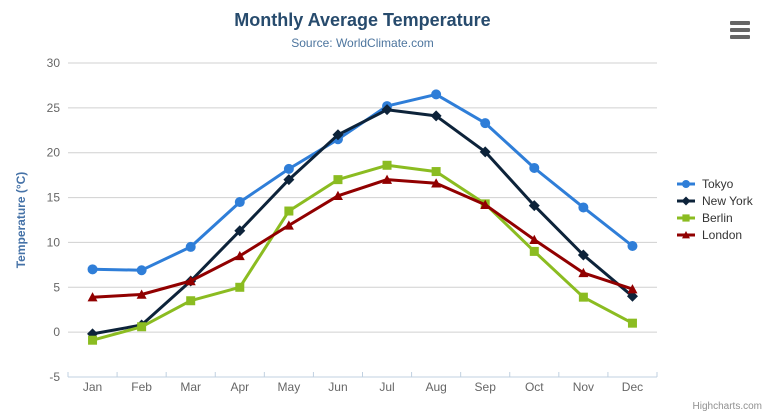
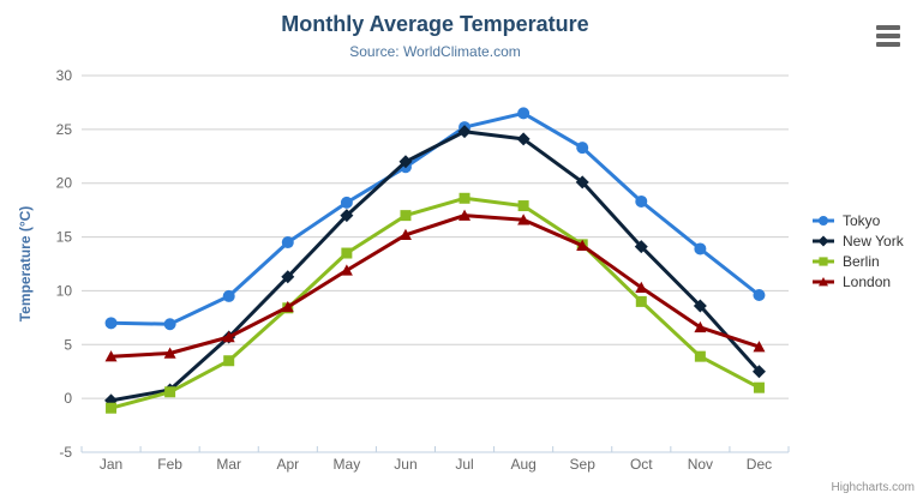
Berlin/Apr: 5 -> 8
New York/Dec: 4 -> 2
